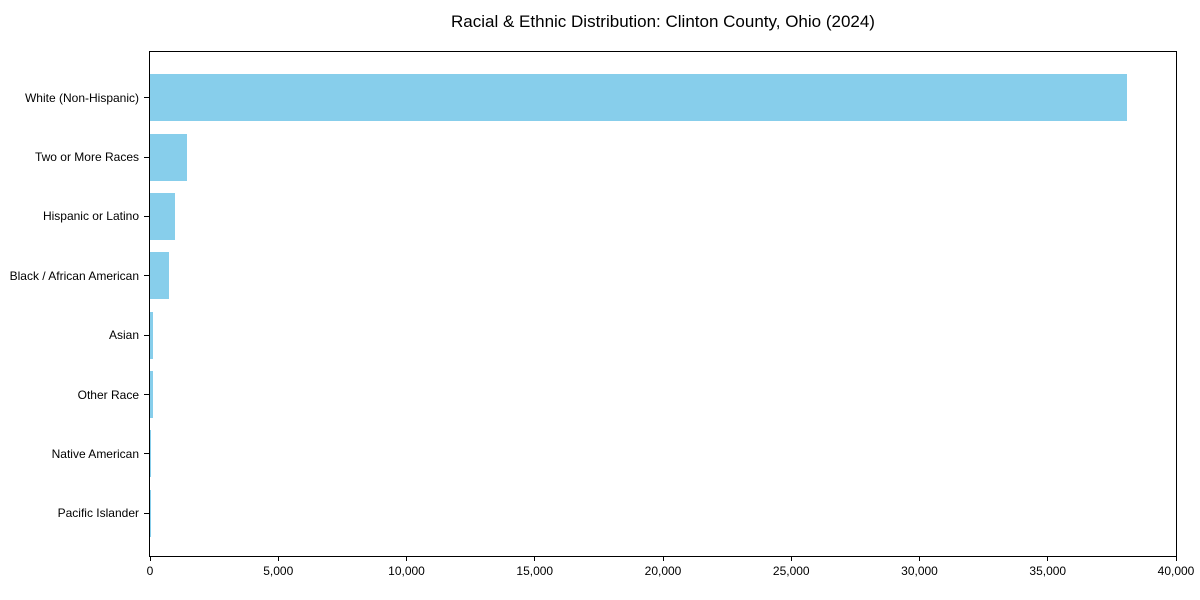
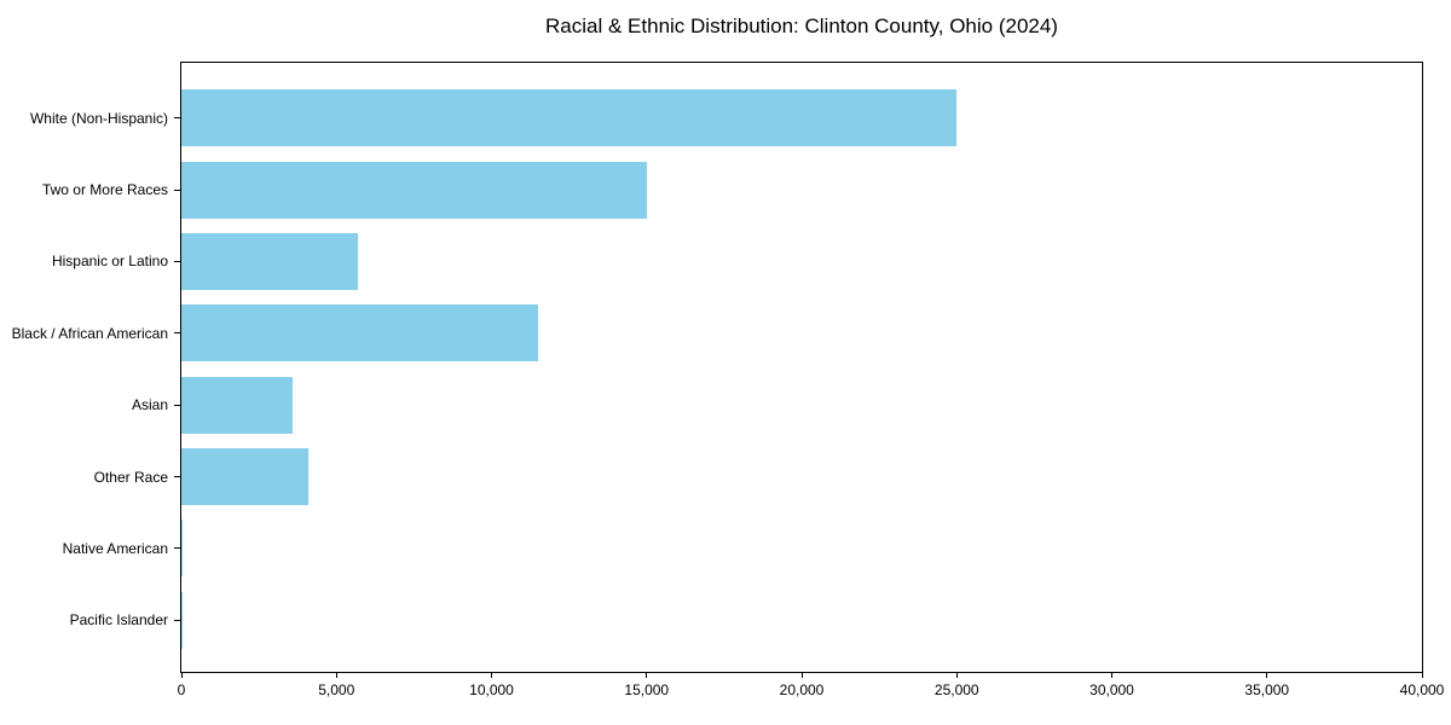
White (Non-Hispanic): 38100 -> 25000
Two or More Races: 1400 -> 15000
Hispanic or Latino: 1000 -> 5700
Black / African American: 800 -> 11500
Asian: 100 -> 3600
Other Race: 100 -> 4100
